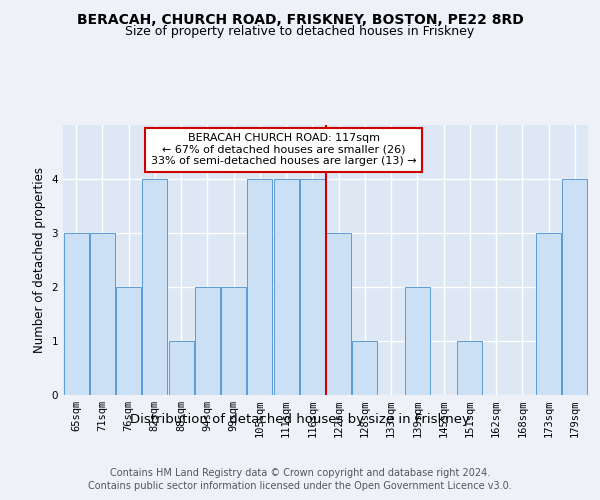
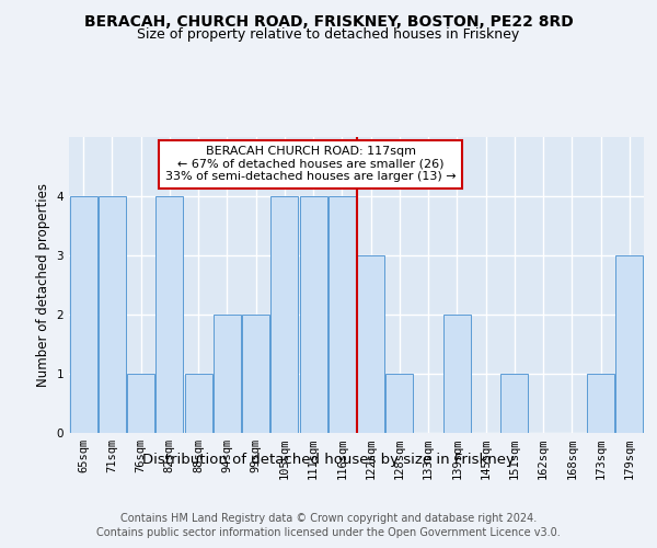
65sqm: 3 -> 4
71sqm: 3 -> 4
76sqm: 2 -> 1
173sqm: 3 -> 1
179sqm: 4 -> 3
